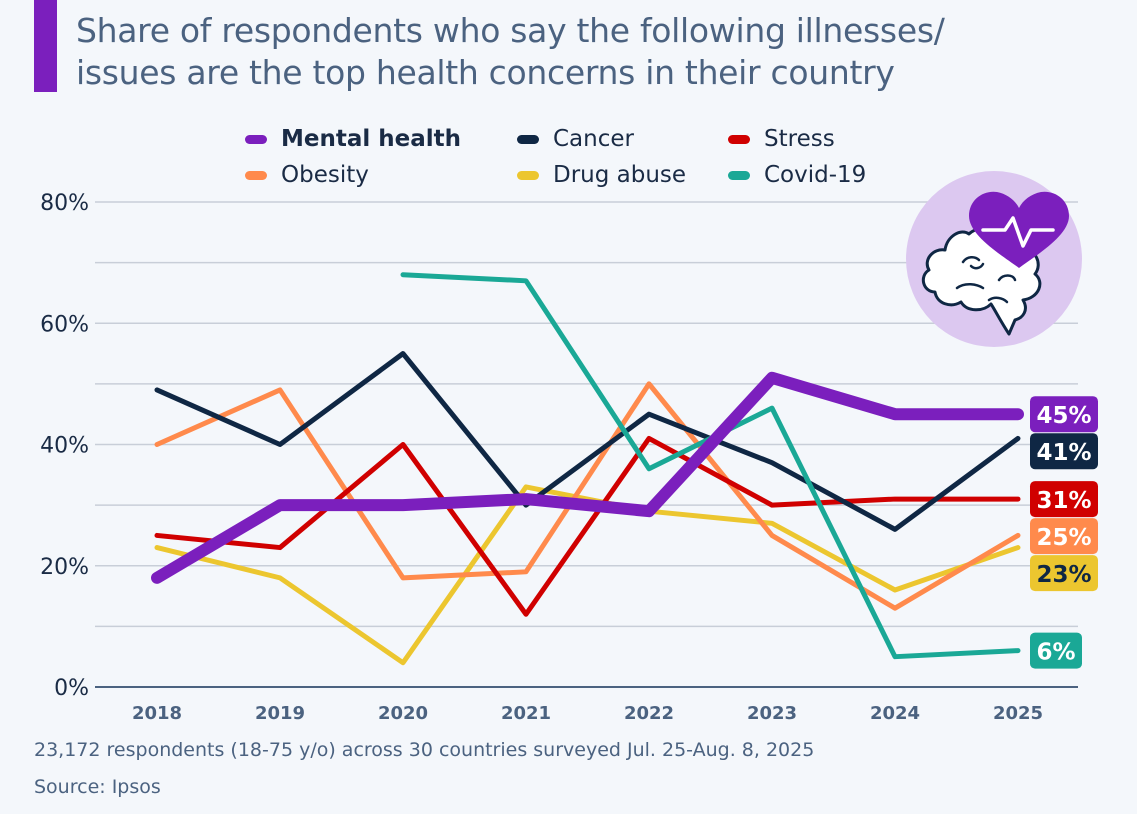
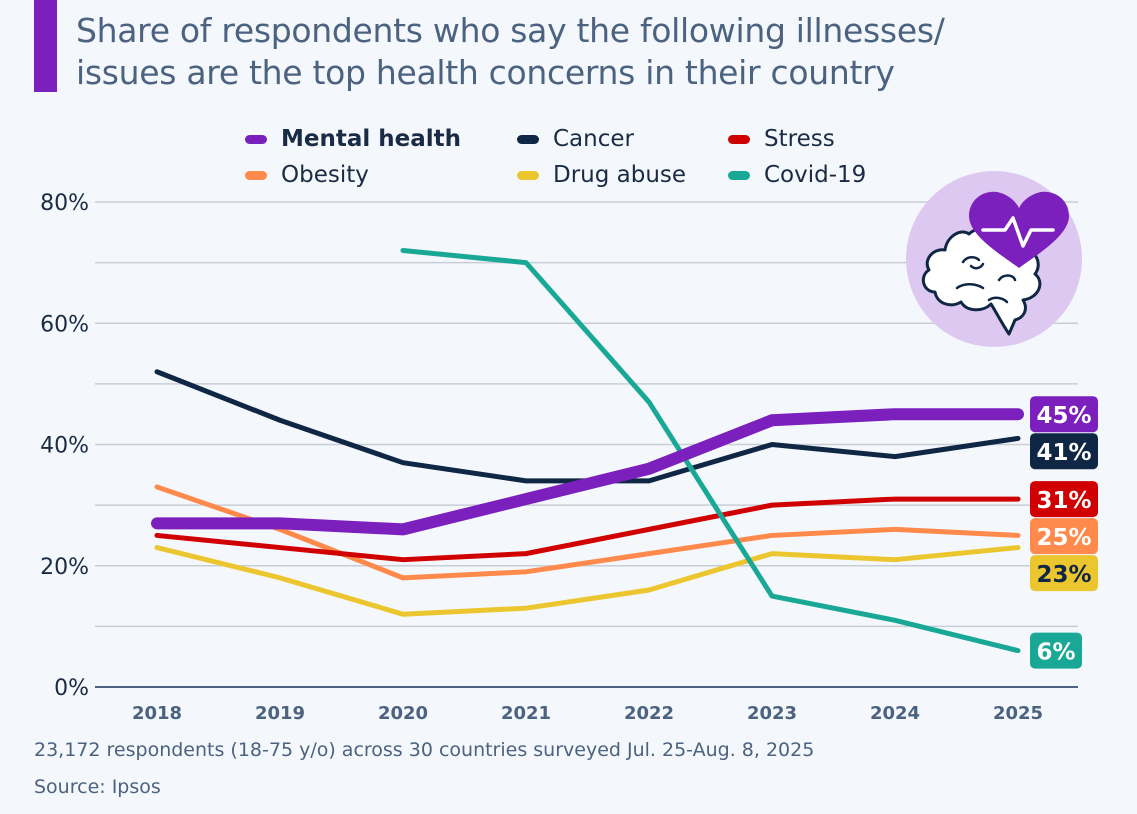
Mental health/2018: 18% -> 27%
Cancer/2018: 49% -> 52%
Obesity/2018: 40% -> 33%
Mental health/2019: 30% -> 27%
Cancer/2019: 40% -> 44%
Obesity/2019: 49% -> 26%
Mental health/2020: 30% -> 26%
Cancer/2020: 55% -> 37%
Stress/2020: 40% -> 21%
Drug abuse/2020: 4% -> 12%
Covid-19/2020: 68% -> 72%
Cancer/2021: 30% -> 34%
Stress/2021: 12% -> 22%
Drug abuse/2021: 33% -> 13%
Covid-19/2021: 67% -> 70%
Mental health/2022: 29% -> 36%
Cancer/2022: 45% -> 34%
Stress/2022: 41% -> 26%
Obesity/2022: 50% -> 22%
Drug abuse/2022: 29% -> 16%
Covid-19/2022: 36% -> 47%
Mental health/2023: 51% -> 44%
Cancer/2023: 37% -> 40%
Drug abuse/2023: 27% -> 22%
Covid-19/2023: 46% -> 15%
Cancer/2024: 26% -> 38%
Obesity/2024: 13% -> 26%
Drug abuse/2024: 16% -> 21%
Covid-19/2024: 5% -> 11%
